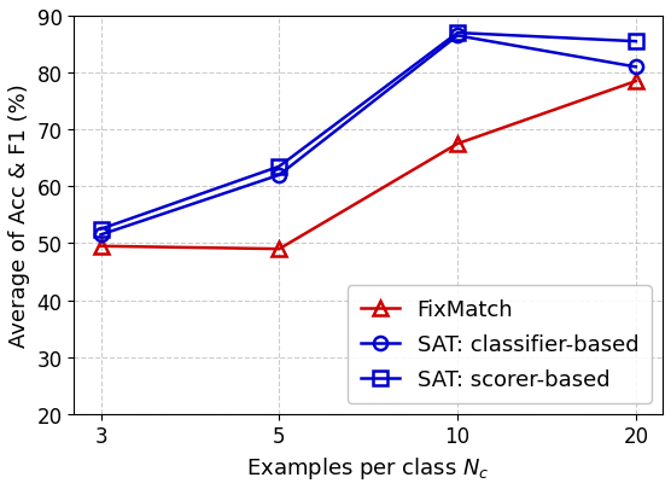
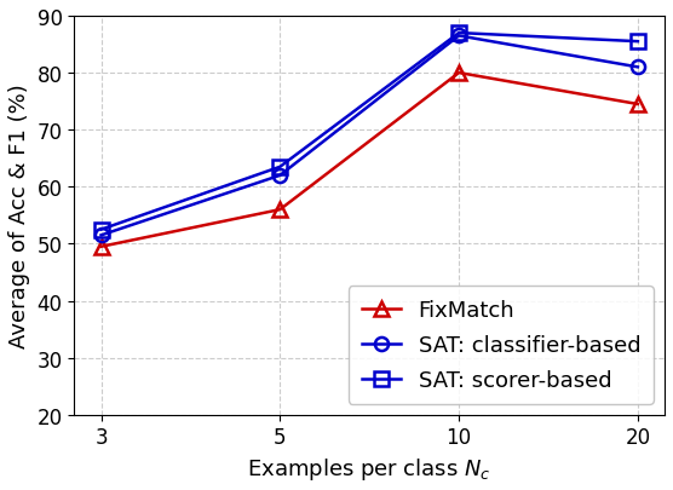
FixMatch/5: 49.0 -> 56.0
FixMatch/10: 67.5 -> 80.0
FixMatch/20: 78.5 -> 74.5
